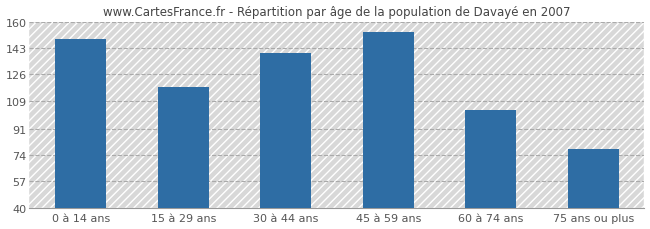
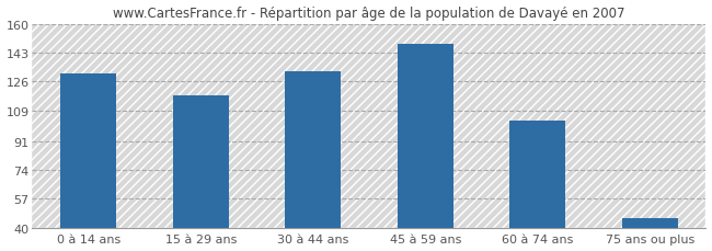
0 à 14 ans: 149 -> 131
30 à 44 ans: 140 -> 132
45 à 59 ans: 153 -> 148
75 ans ou plus: 78 -> 46
